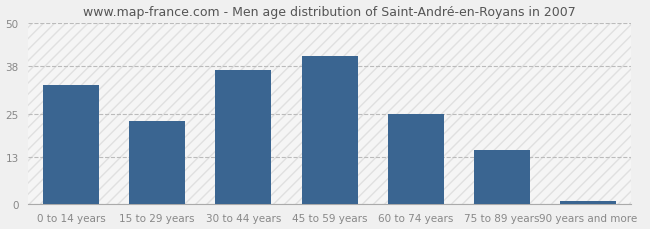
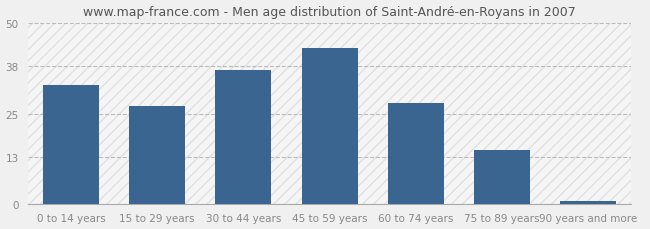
15 to 29 years: 23 -> 27
45 to 59 years: 41 -> 43
60 to 74 years: 25 -> 28
